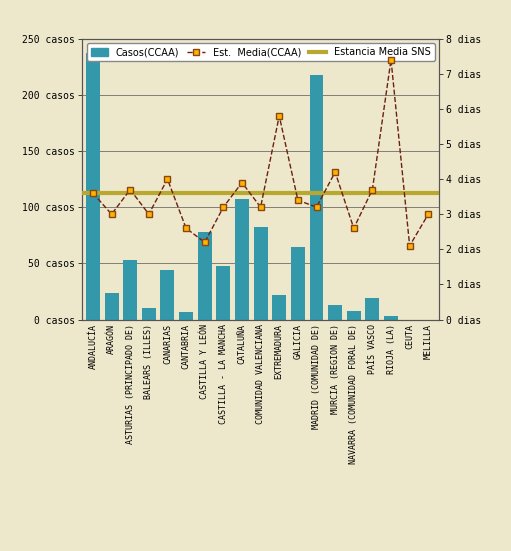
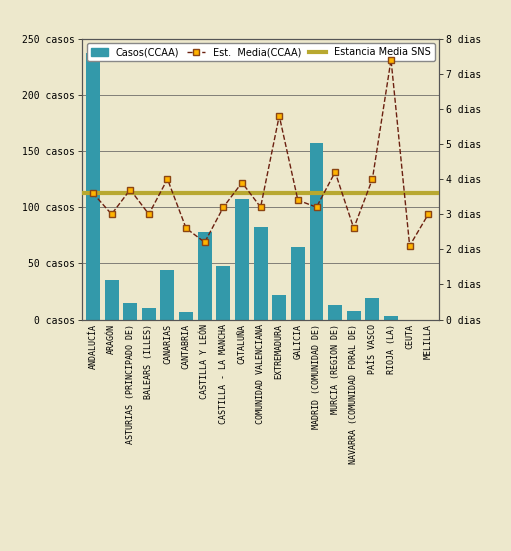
Casos(CCAA)/ARAGÓN: 24 casos -> 35 casos
Casos(CCAA)/ASTURIAS (PRINCIPADO DE): 53 casos -> 15 casos
Casos(CCAA)/MADRID (COMUNIDAD DE): 218 casos -> 157 casos
Est. Media(CCAA)/PAÍS VASCO: 3.7 dias -> 4.0 dias
